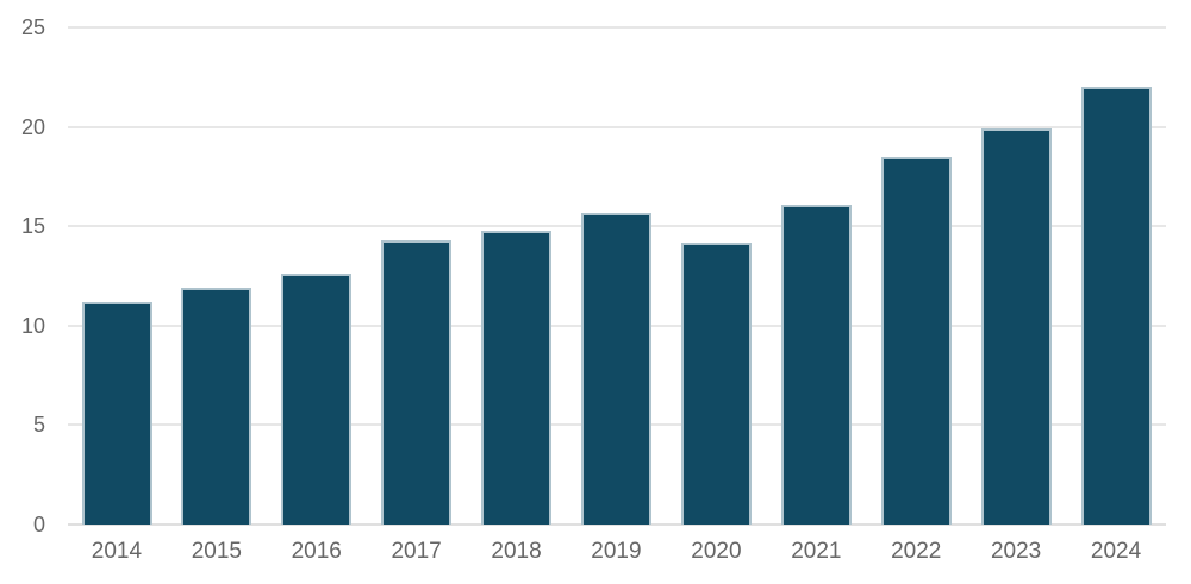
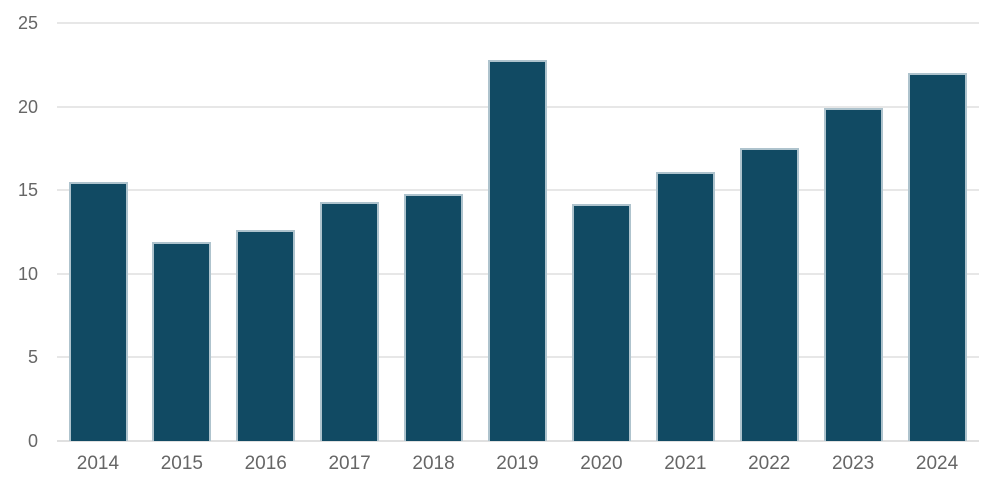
2014: 11.2 -> 15.5
2019: 15.7 -> 22.8
2022: 18.5 -> 17.5
